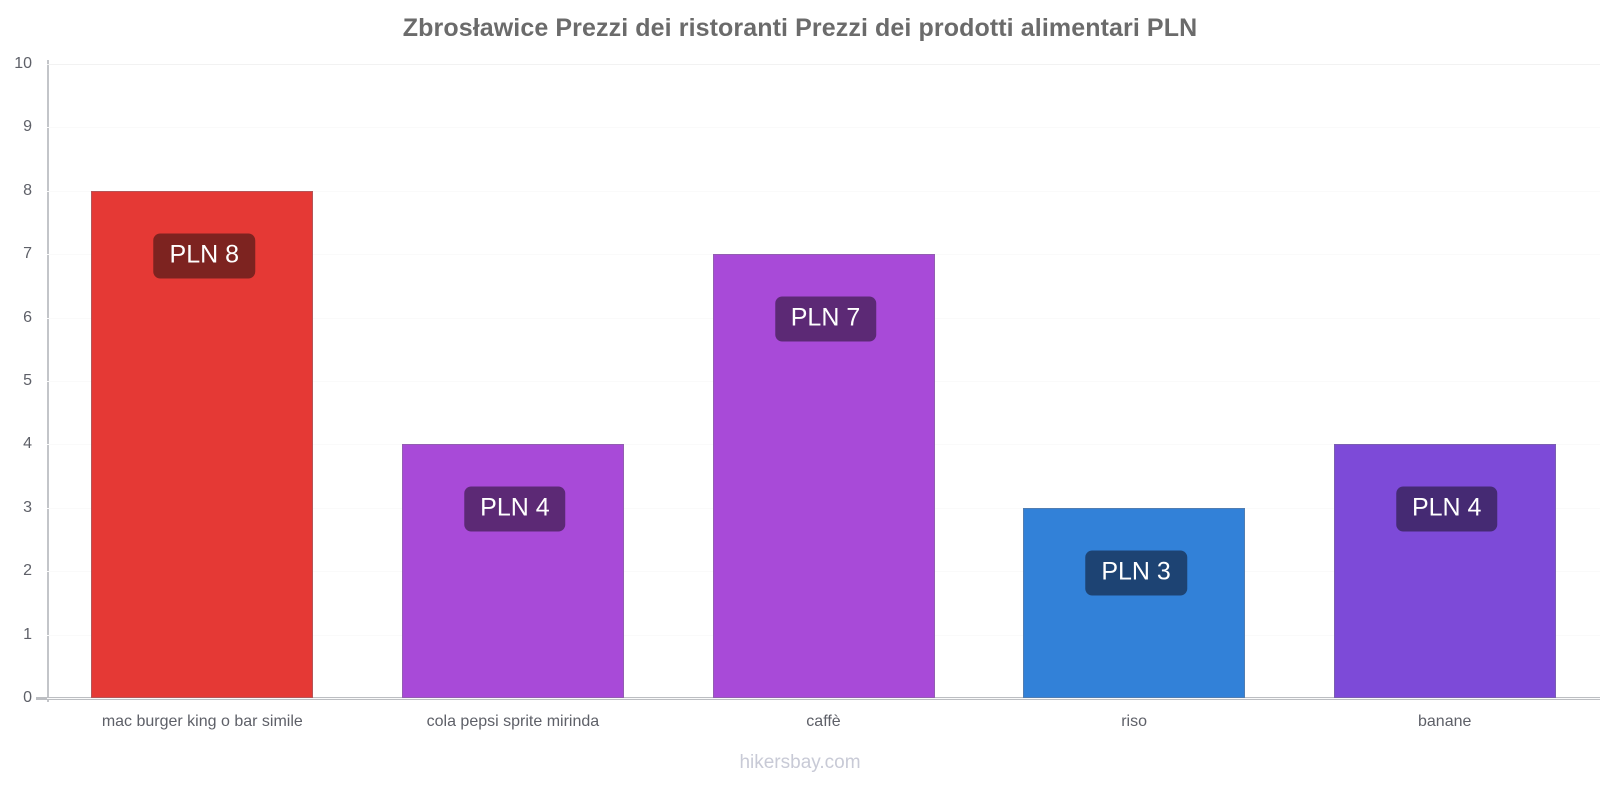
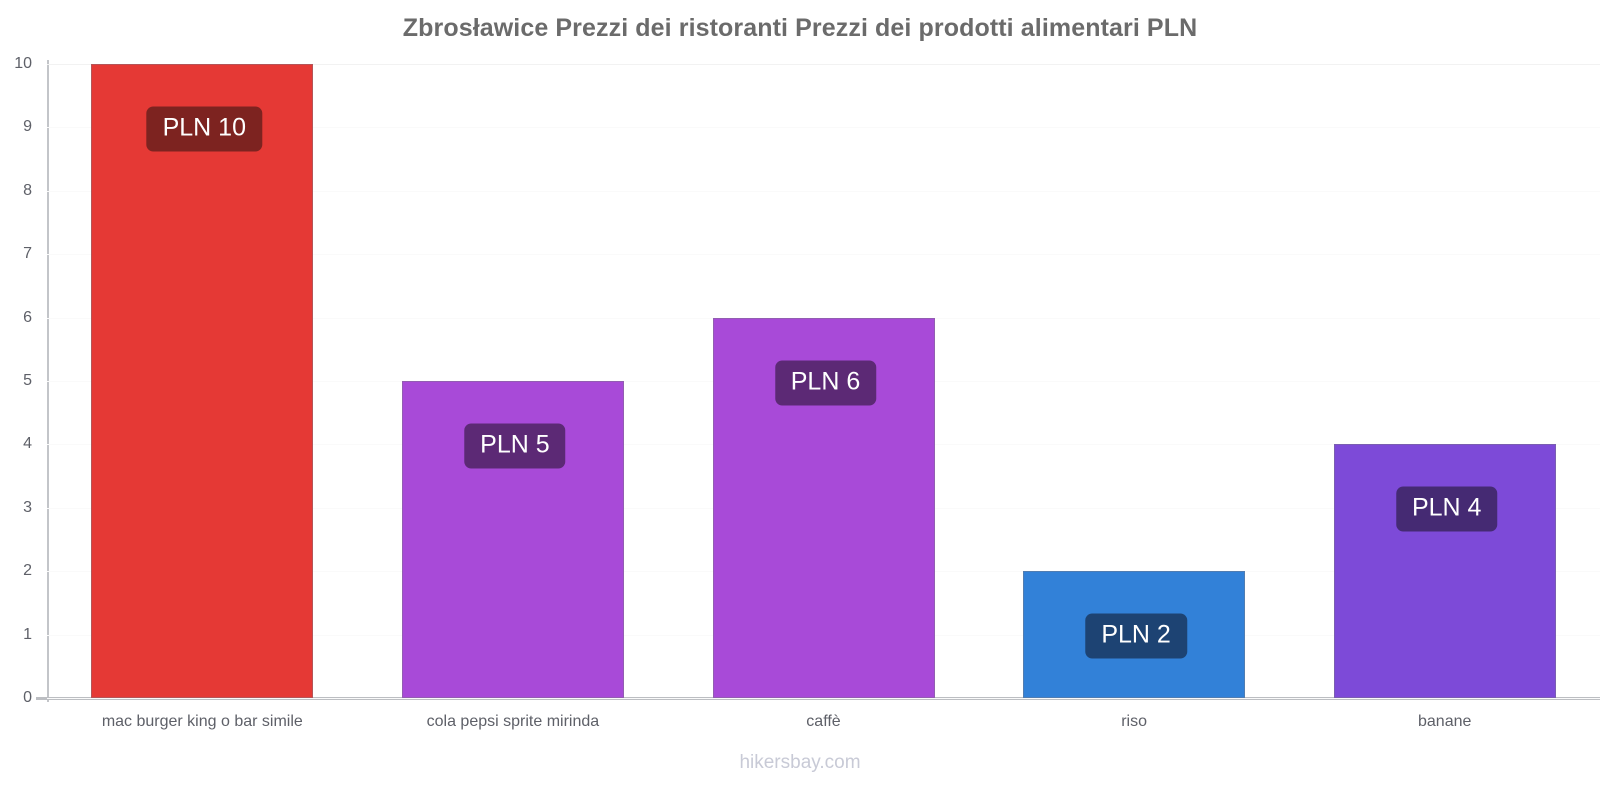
mac burger king o bar simile: 8 -> 10
cola pepsi sprite mirinda: 4 -> 5
caffè: 7 -> 6
riso: 3 -> 2
